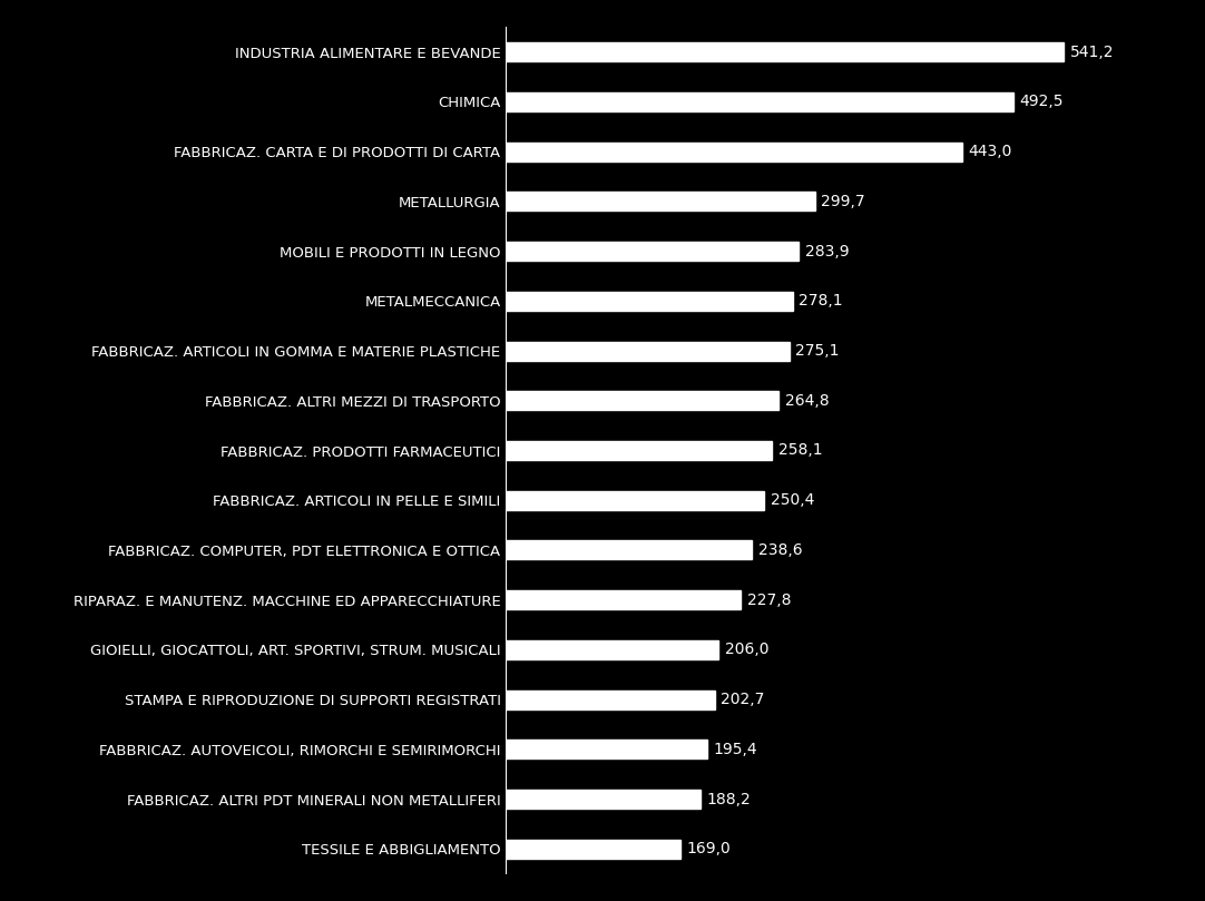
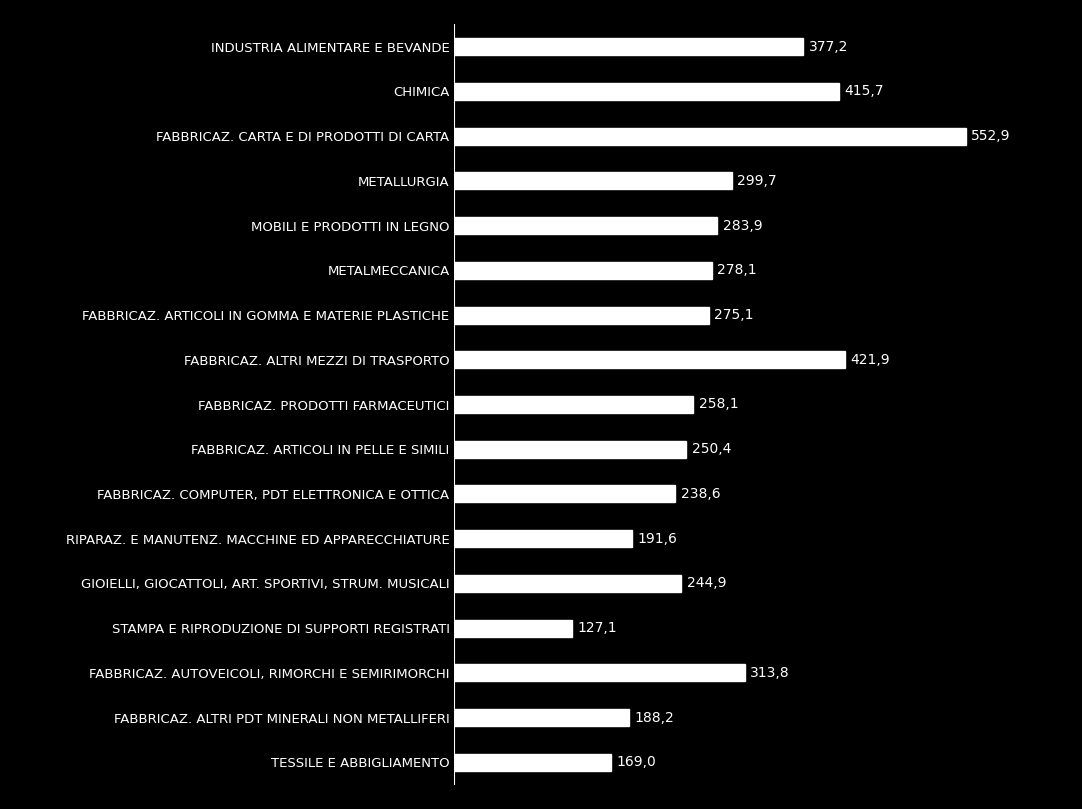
INDUSTRIA ALIMENTARE E BEVANDE: 541,2 -> 377,2
CHIMICA: 492,5 -> 415,7
FABBRICAZ. CARTA E DI PRODOTTI DI CARTA: 443,0 -> 552,9
FABBRICAZ. ALTRI MEZZI DI TRASPORTO: 264,8 -> 421,9
RIPARAZ. E MANUTENZ. MACCHINE ED APPARECCHIATURE: 227,8 -> 191,6
GIOIELLI, GIOCATTOLI, ART. SPORTIVI, STRUM. MUSICALI: 206,0 -> 244,9
STAMPA E RIPRODUZIONE DI SUPPORTI REGISTRATI: 202,7 -> 127,1
FABBRICAZ. AUTOVEICOLI, RIMORCHI E SEMIRIMORCHI: 195,4 -> 313,8
